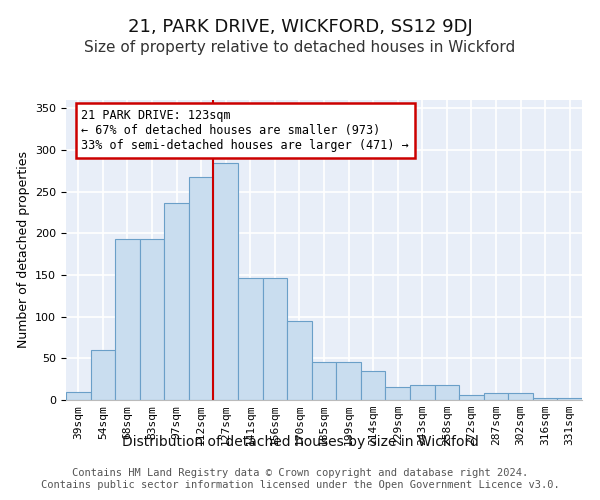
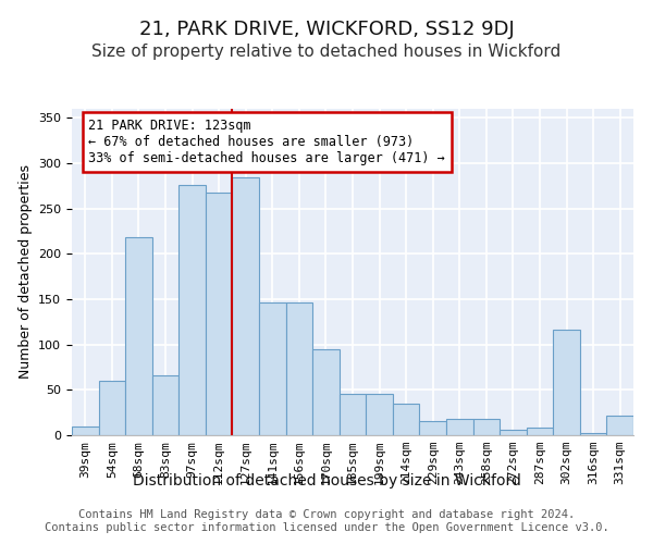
68sqm: 193 -> 218
83sqm: 193 -> 66
97sqm: 237 -> 276
302sqm: 9 -> 116
331sqm: 3 -> 22
